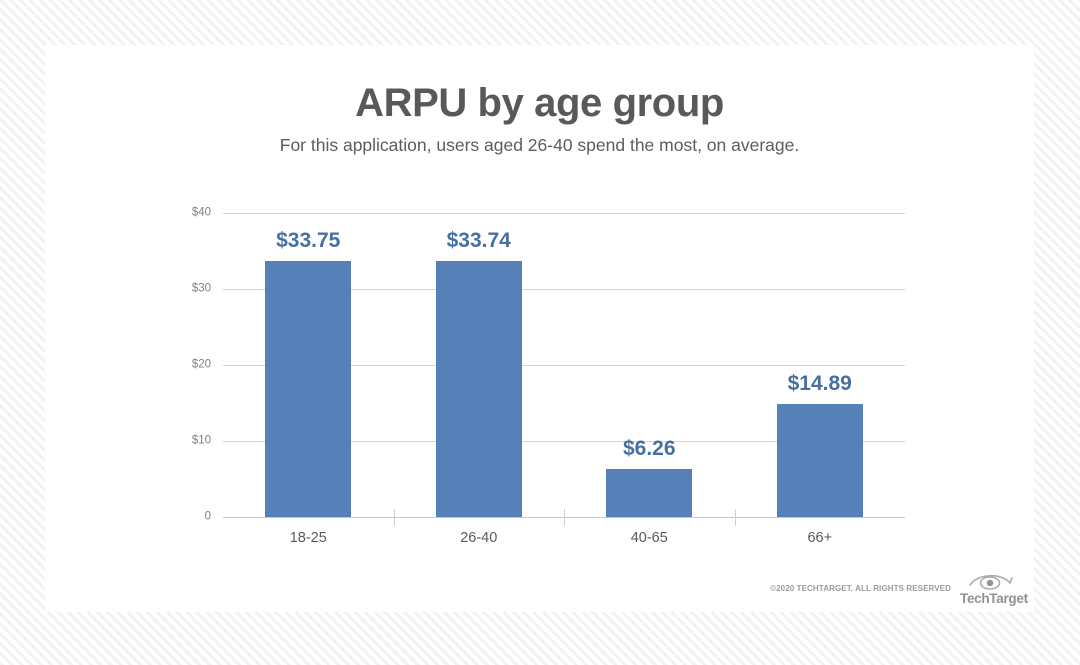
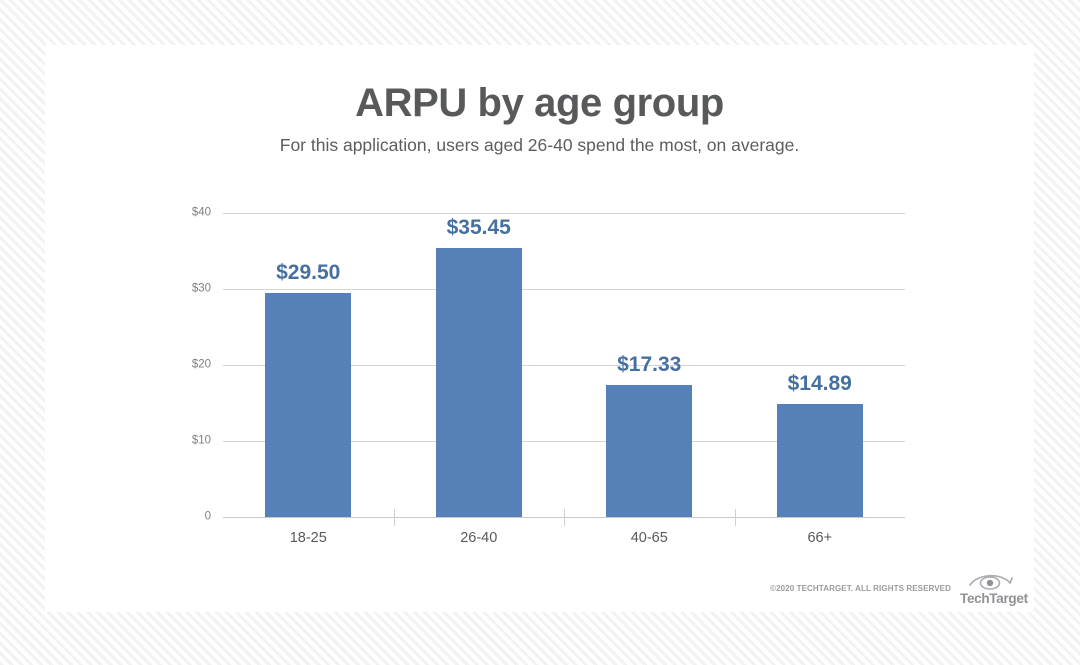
18-25: $33.75 -> $29.50
26-40: $33.74 -> $35.45
40-65: $6.26 -> $17.33
